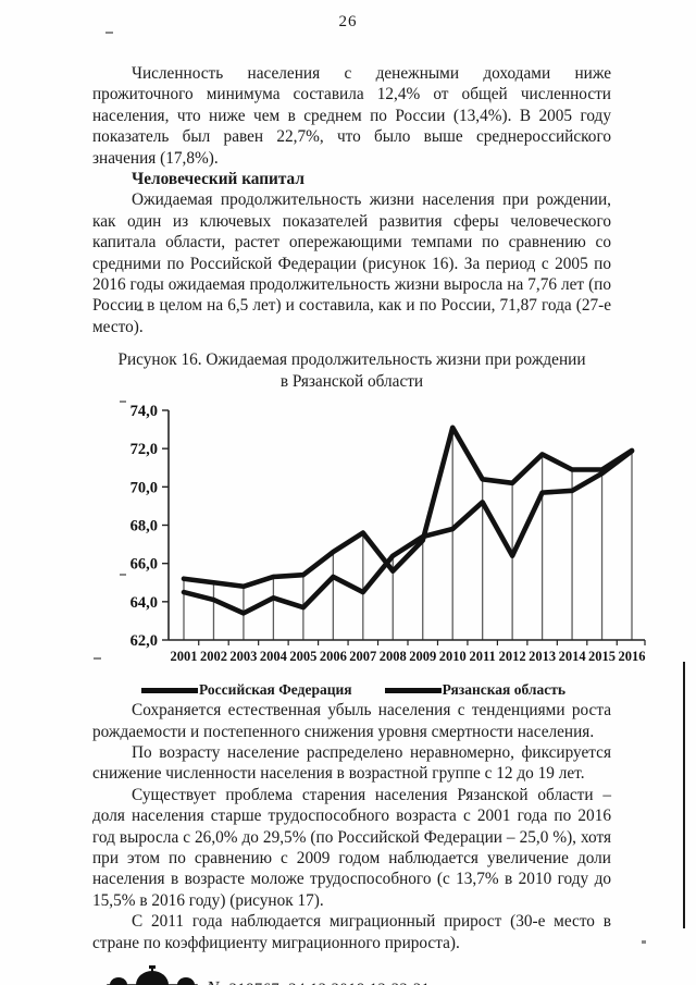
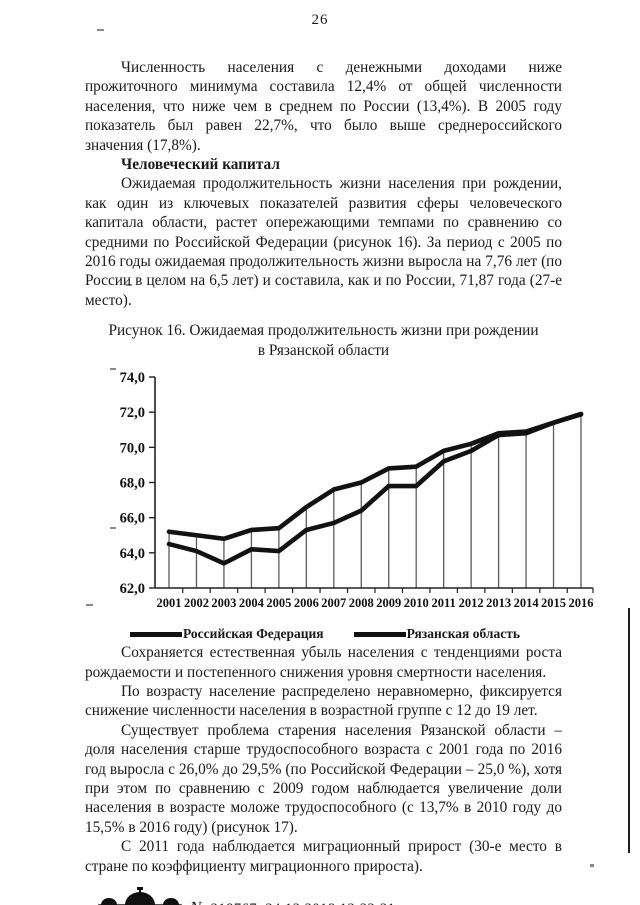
Рязанская область/2005: 63,7 -> 64,1
Рязанская область/2007: 64,5 -> 65,7
Российская Федерация/2008: 65,6 -> 68,0
Российская Федерация/2009: 67,2 -> 68,8
Рязанская область/2009: 67,4 -> 67,8
Российская Федерация/2010: 73,1 -> 68,9
Российская Федерация/2011: 70,4 -> 69,8
Рязанская область/2012: 66,4 -> 69,8
Российская Федерация/2013: 71,7 -> 70,8
Рязанская область/2013: 69,7 -> 70,7
Рязанская область/2014: 69,8 -> 70,8
Российская Федерация/2015: 70,9 -> 71,4
Рязанская область/2015: 70,7 -> 71,4
